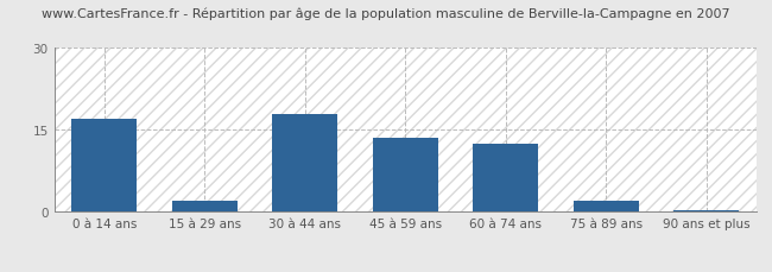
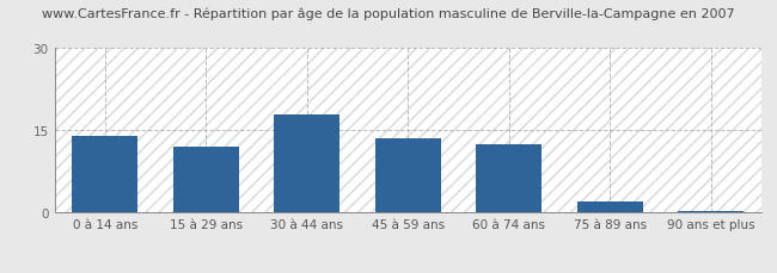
0 à 14 ans: 17.0 -> 14.0
15 à 29 ans: 2.0 -> 12.0
